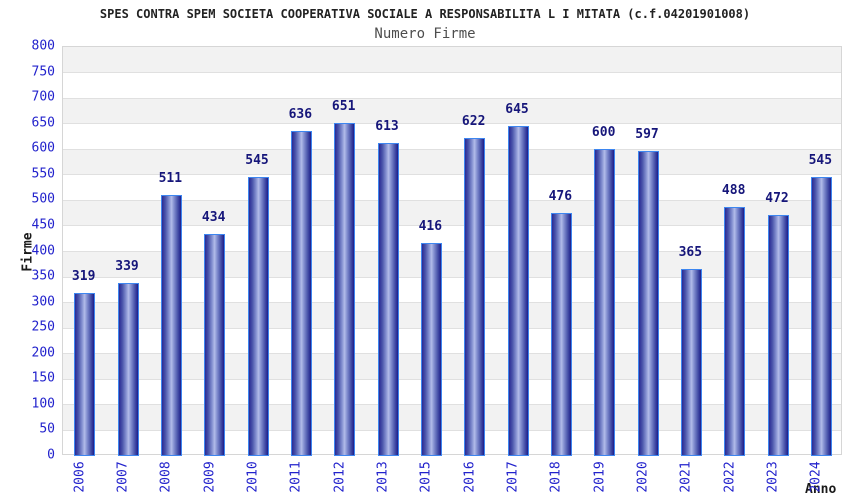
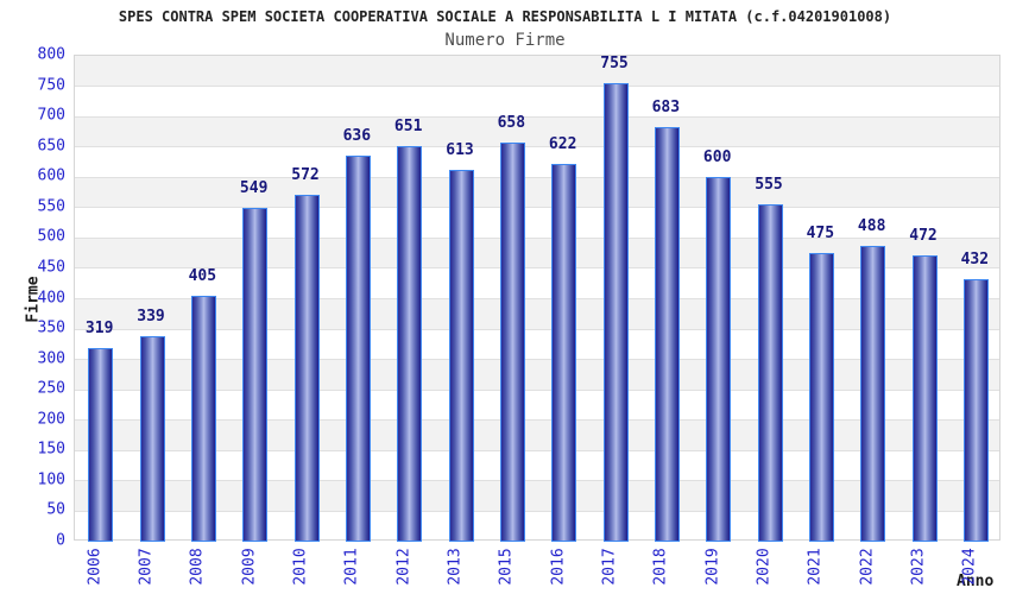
2008: 511 -> 405
2009: 434 -> 549
2010: 545 -> 572
2015: 416 -> 658
2017: 645 -> 755
2018: 476 -> 683
2020: 597 -> 555
2021: 365 -> 475
2024: 545 -> 432
